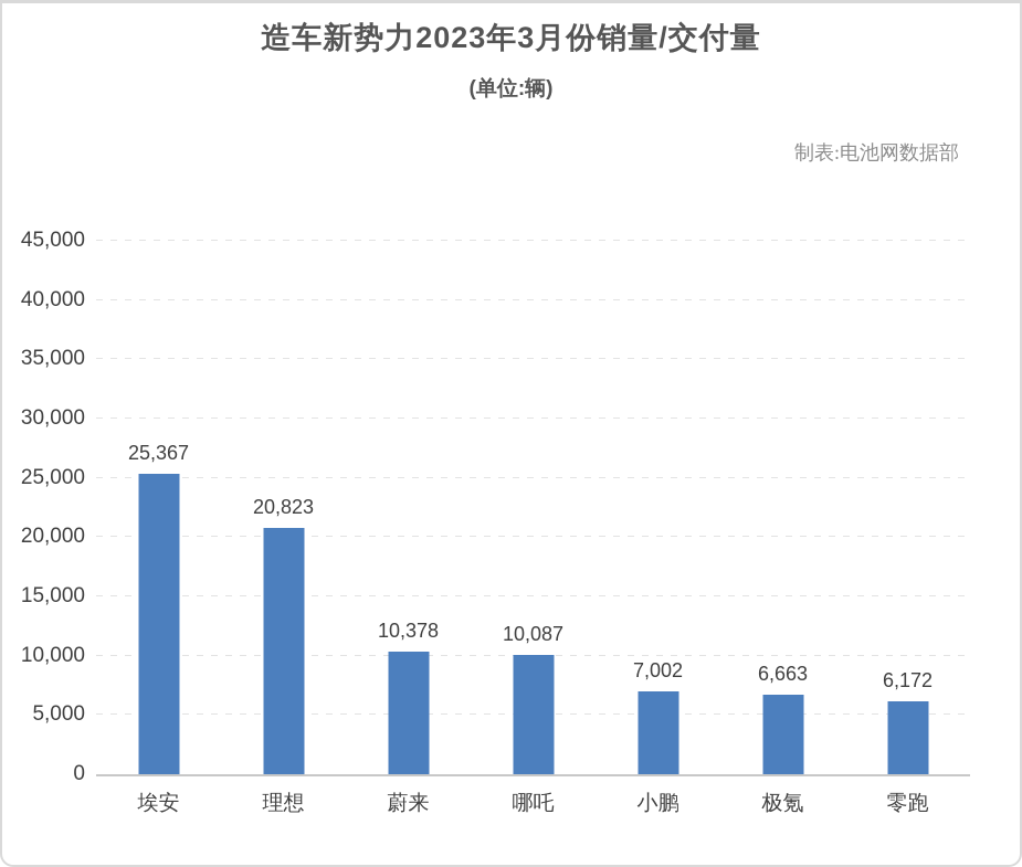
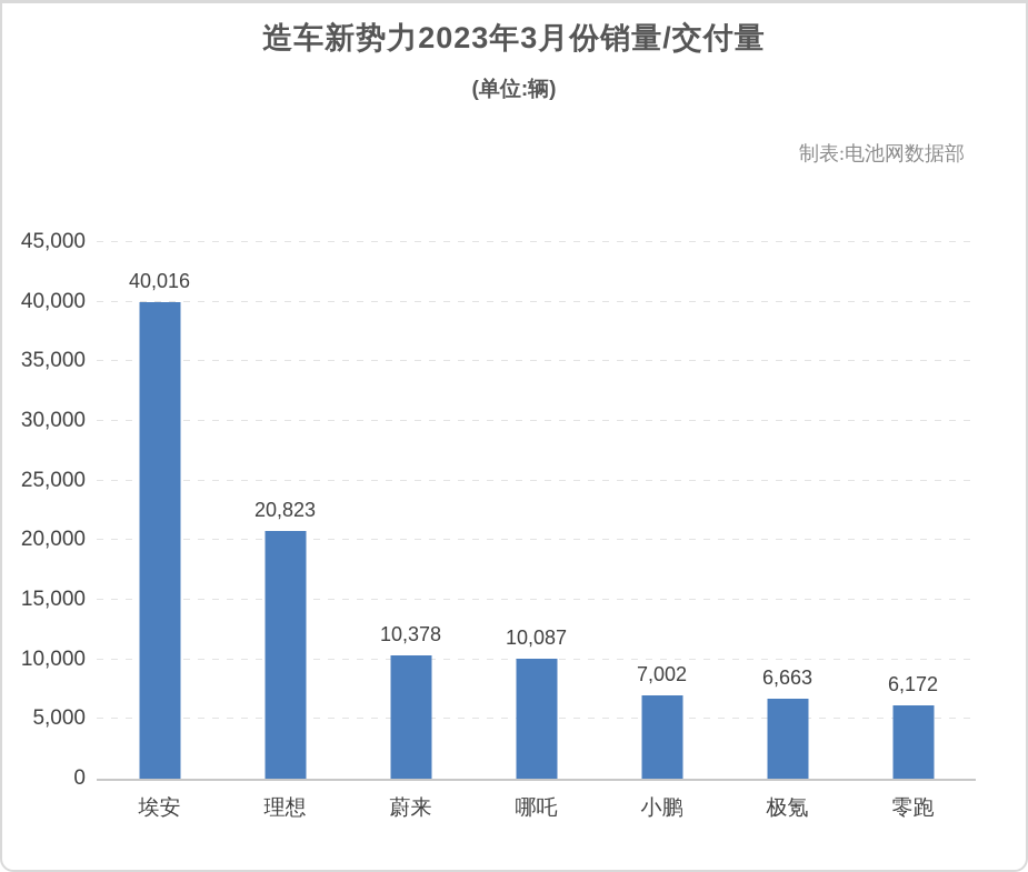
埃安: 25,367 -> 40,016
